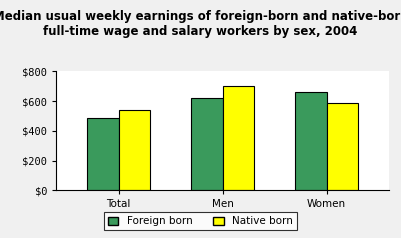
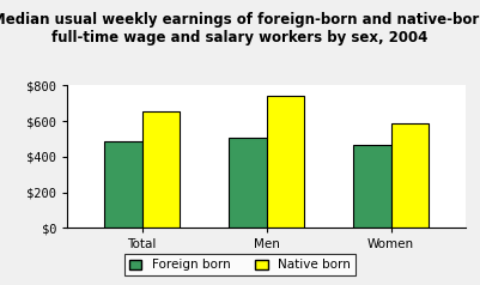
Native born/Total: $540 -> $660
Foreign born/Men: $620 -> $510
Native born/Men: $700 -> $740
Foreign born/Women: $660 -> $460
